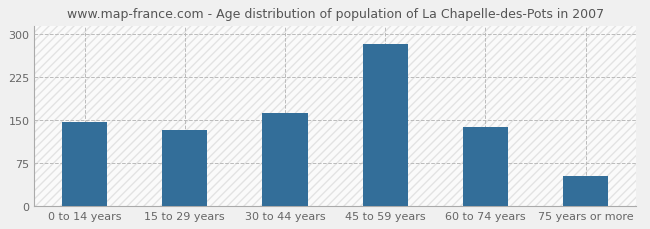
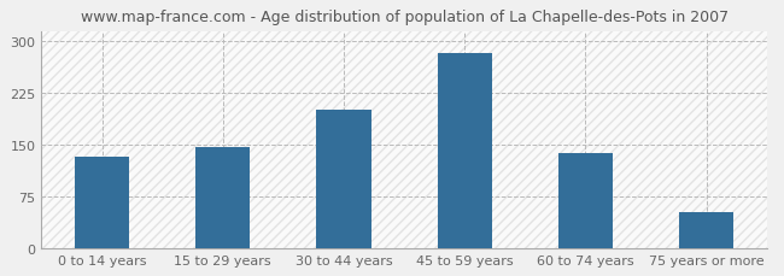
0 to 14 years: 147 -> 132
15 to 29 years: 132 -> 146
30 to 44 years: 162 -> 200
